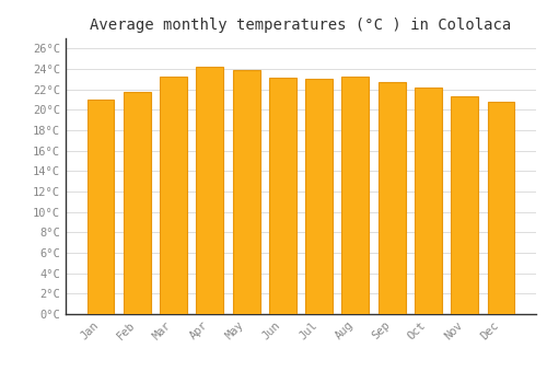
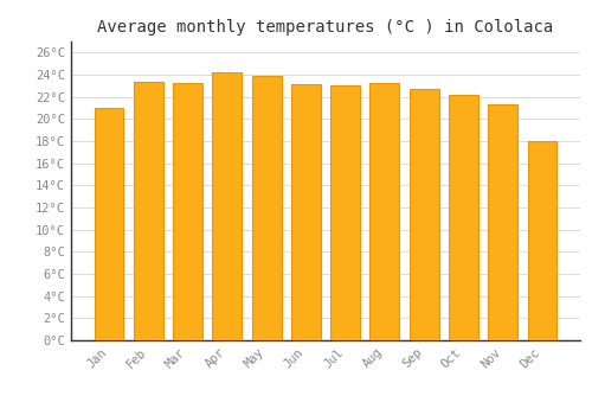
Feb: 21.8°C -> 23.4°C
Dec: 20.8°C -> 18.0°C
